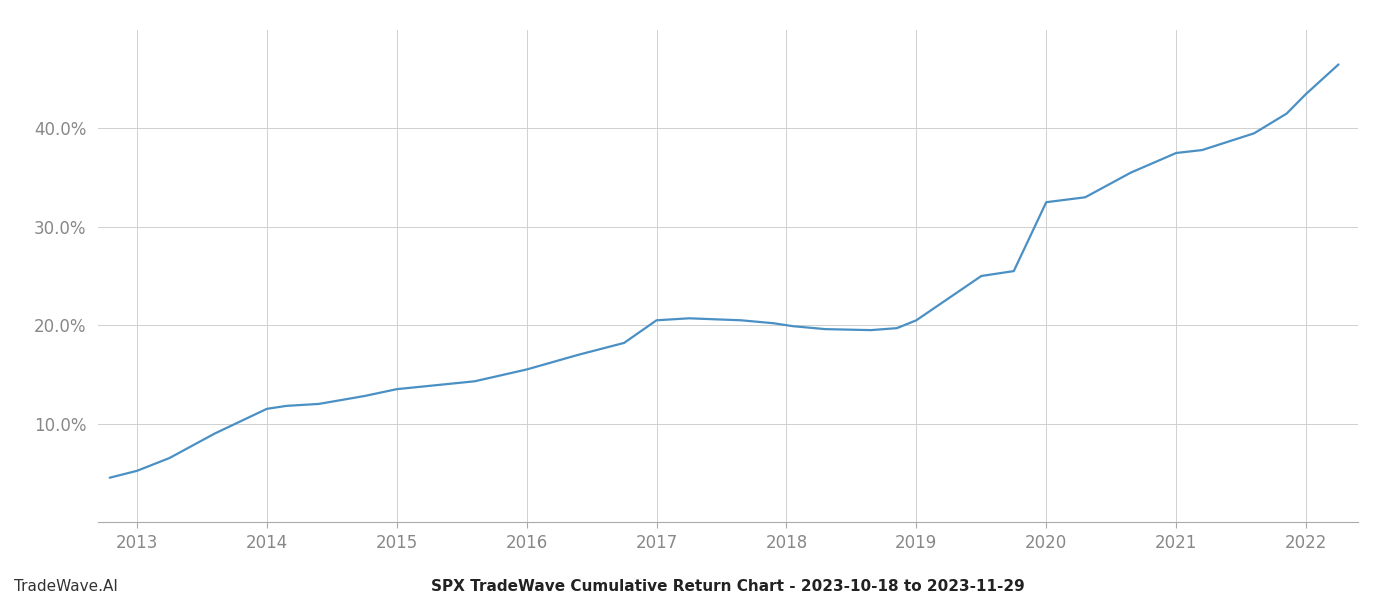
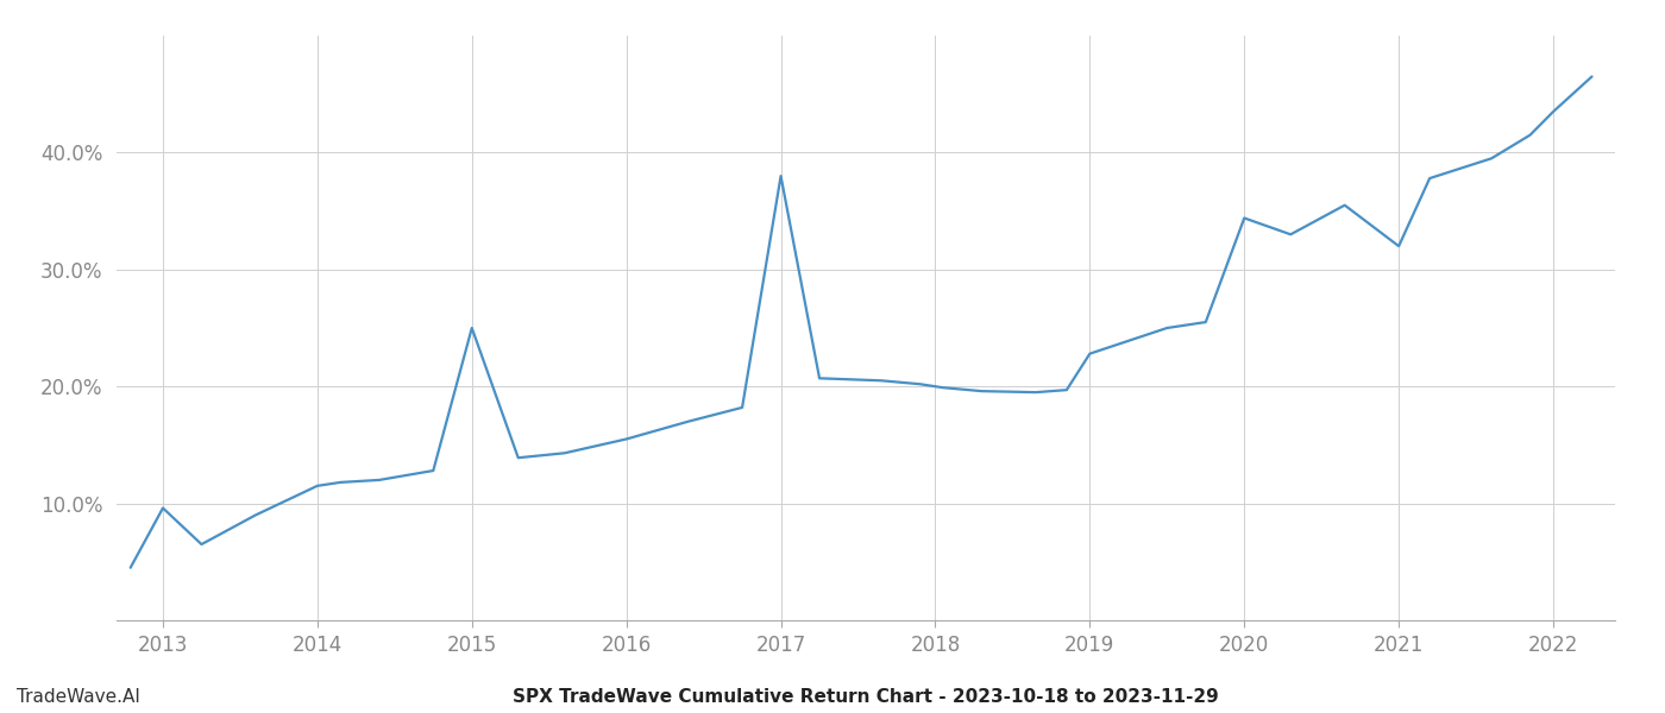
2013: 5.2% -> 9.6%
2015: 13.5% -> 25.0%
2017: 20.5% -> 38.0%
2019: 20.5% -> 22.8%
2020: 32.5% -> 34.4%
2021: 37.5% -> 32.0%
